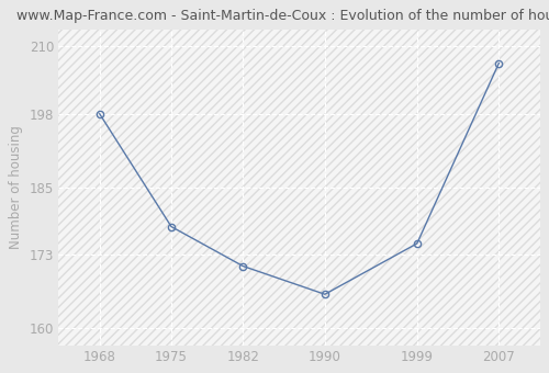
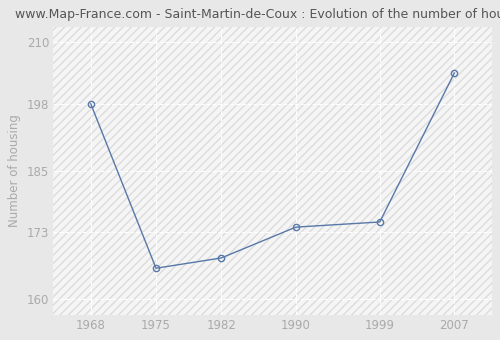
1975: 178 -> 166
1982: 171 -> 168
1990: 166 -> 174
2007: 207 -> 204
